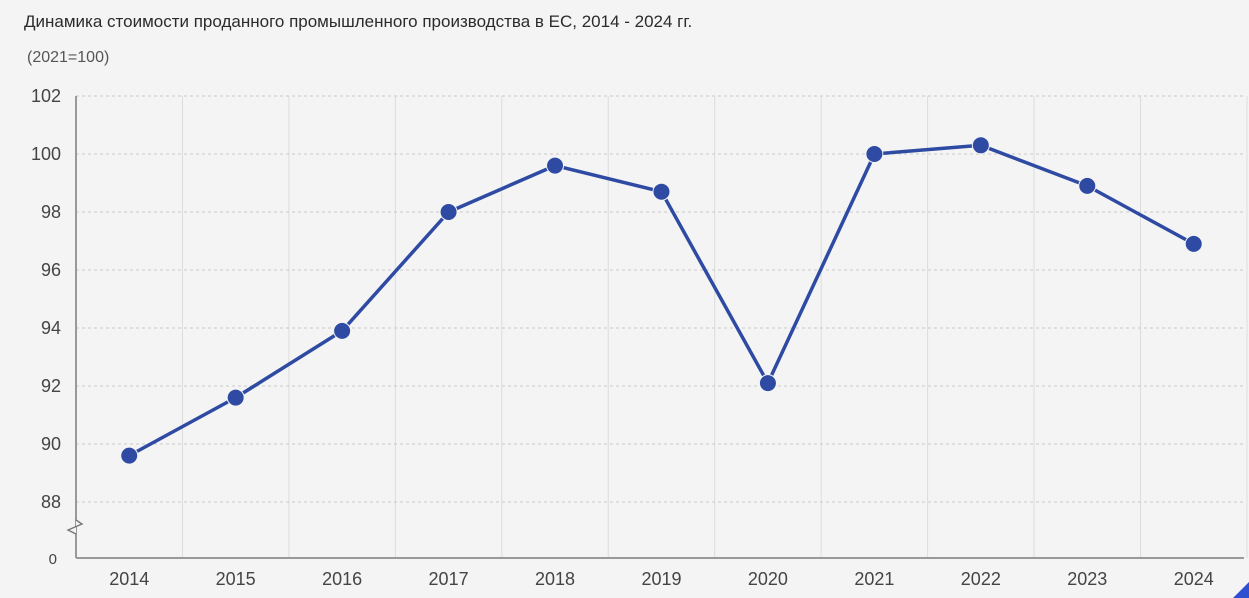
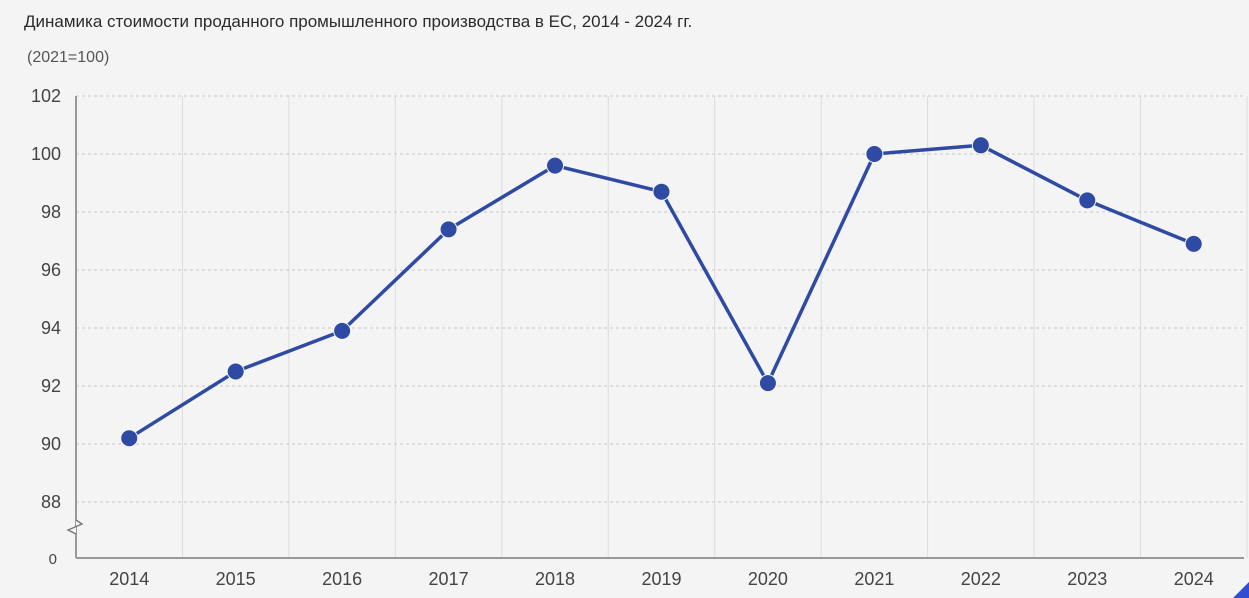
2014: 89.6 -> 90.2
2015: 91.6 -> 92.5
2017: 98.0 -> 97.4
2023: 98.9 -> 98.4
